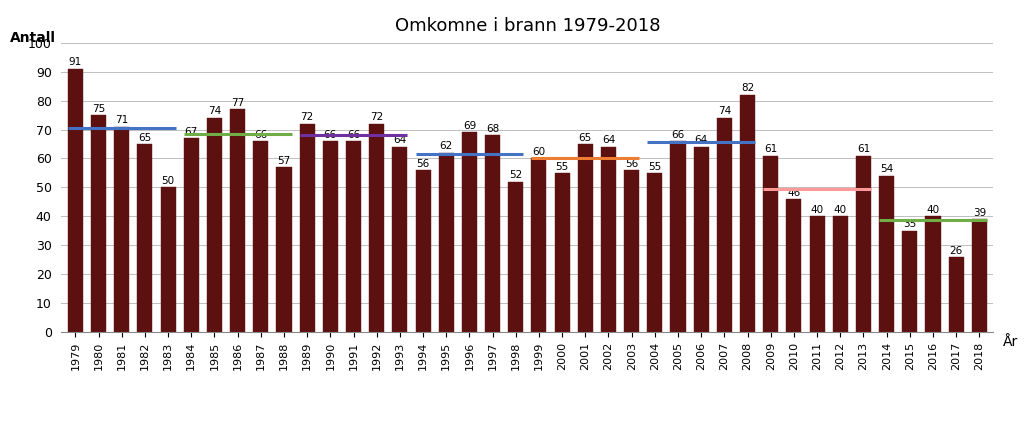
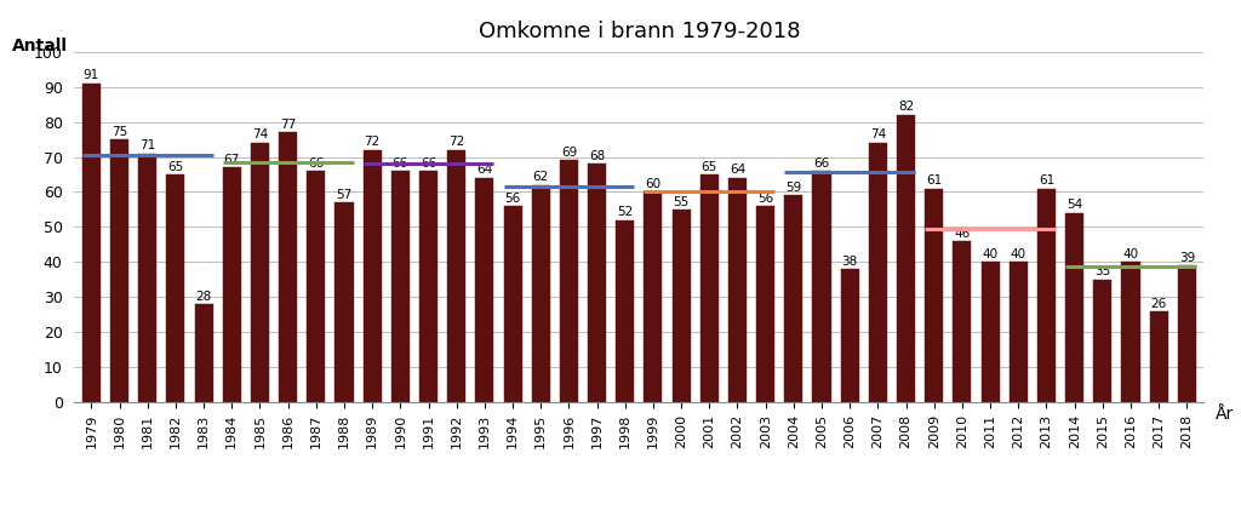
1983: 50 -> 28
2004: 55 -> 59
2006: 64 -> 38
